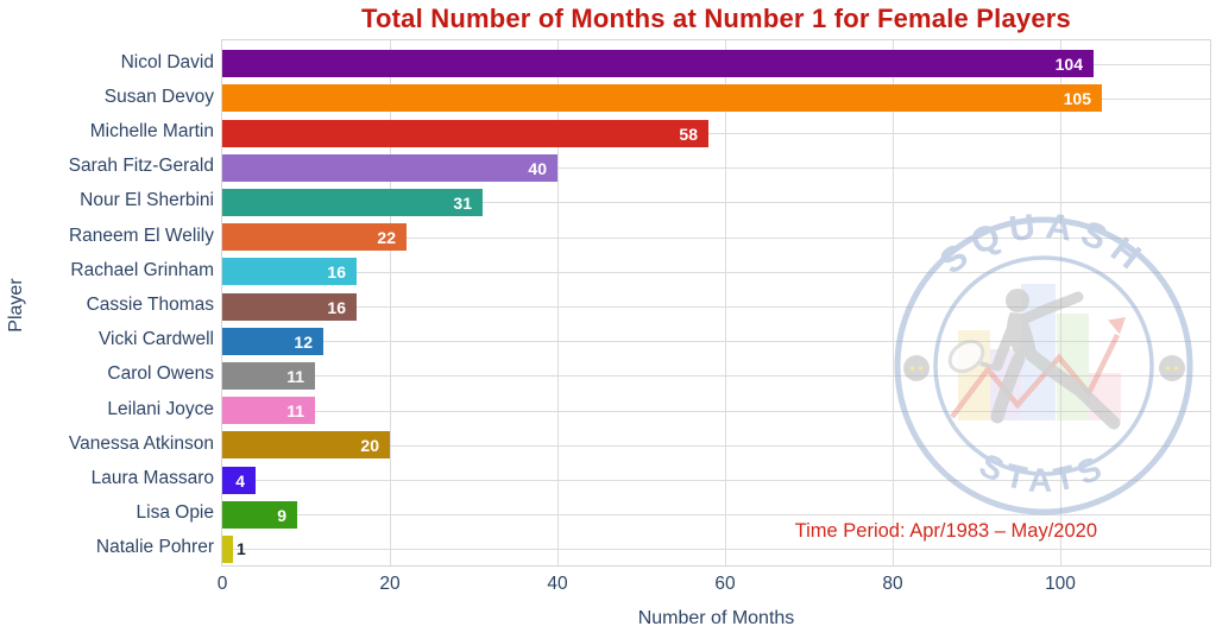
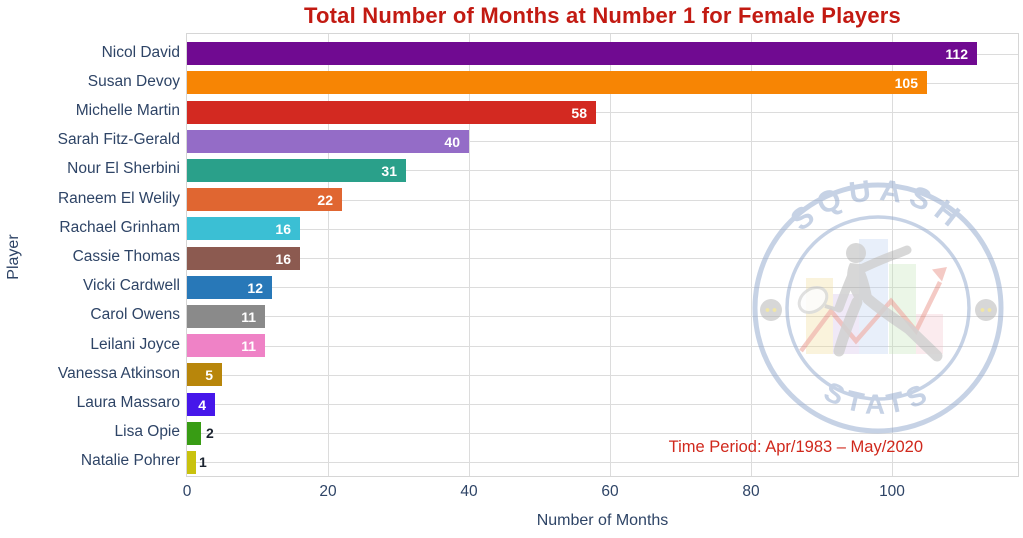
Nicol David: 104 -> 112
Vanessa Atkinson: 20 -> 5
Lisa Opie: 9 -> 2
